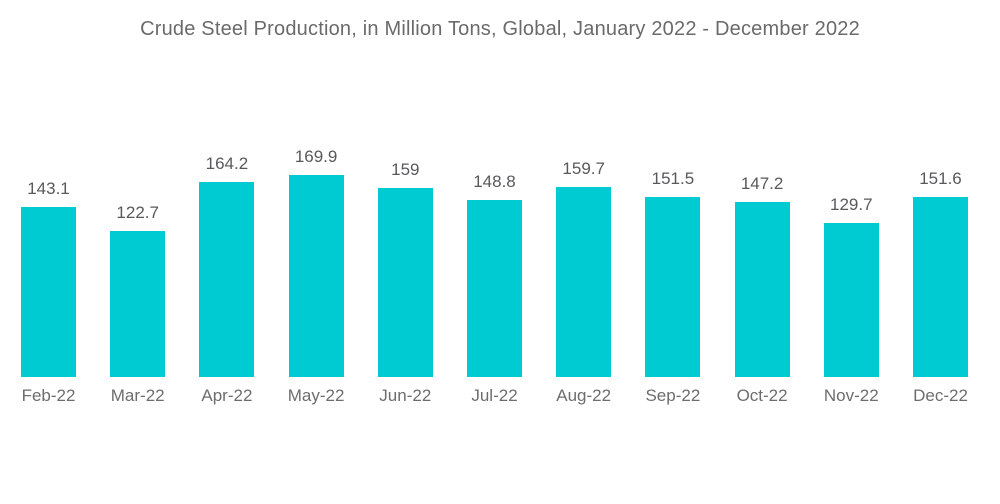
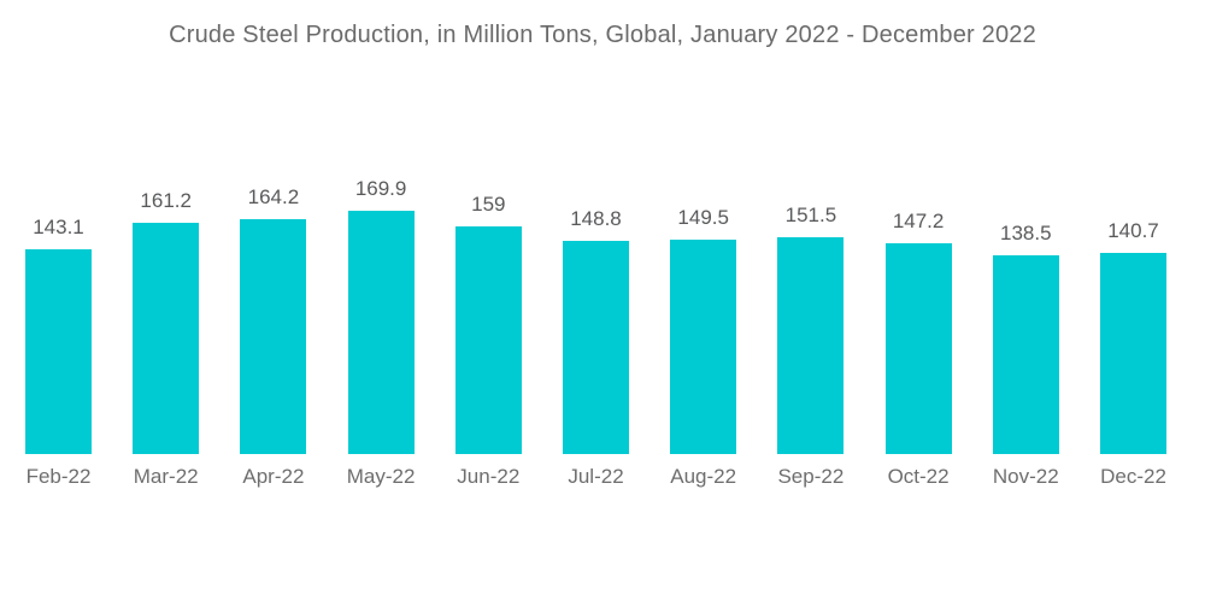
Mar-22: 122.7 -> 161.2
Aug-22: 159.7 -> 149.5
Nov-22: 129.7 -> 138.5
Dec-22: 151.6 -> 140.7
